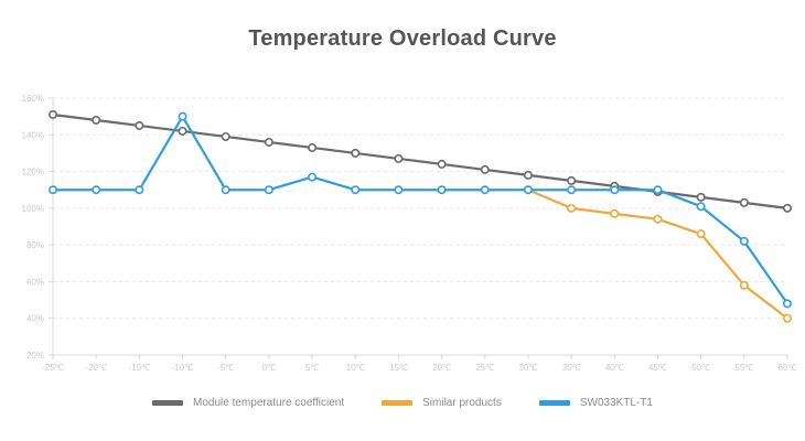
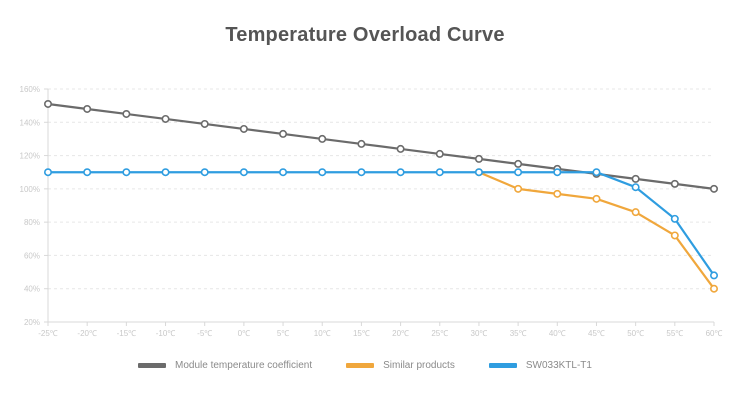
SW033KTL-T1/-10℃: 150% -> 110%
SW033KTL-T1/5℃: 117% -> 110%
Similar products/55℃: 58% -> 72%
